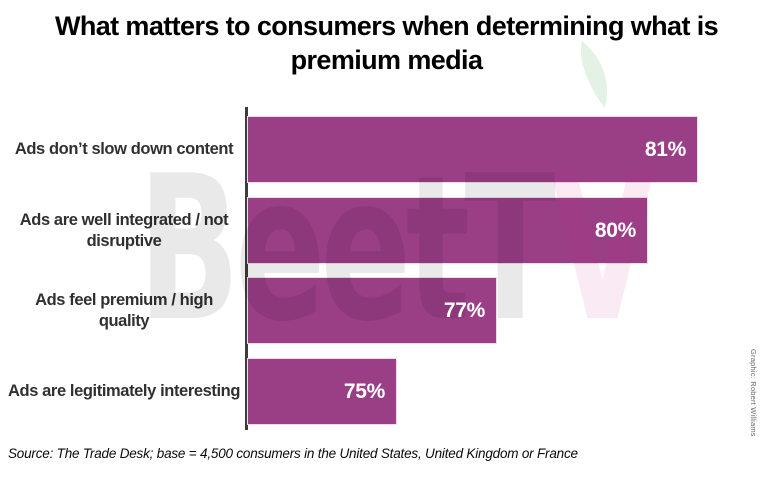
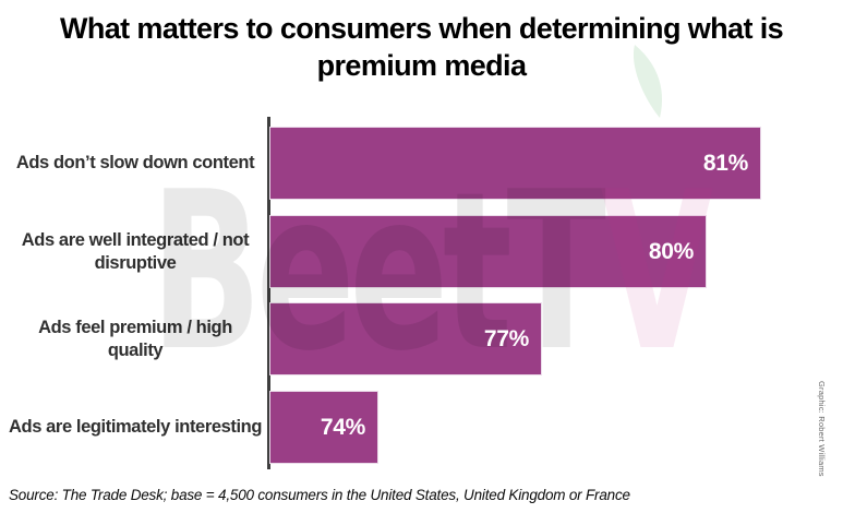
Ads are legitimately interesting: 75% -> 74%
